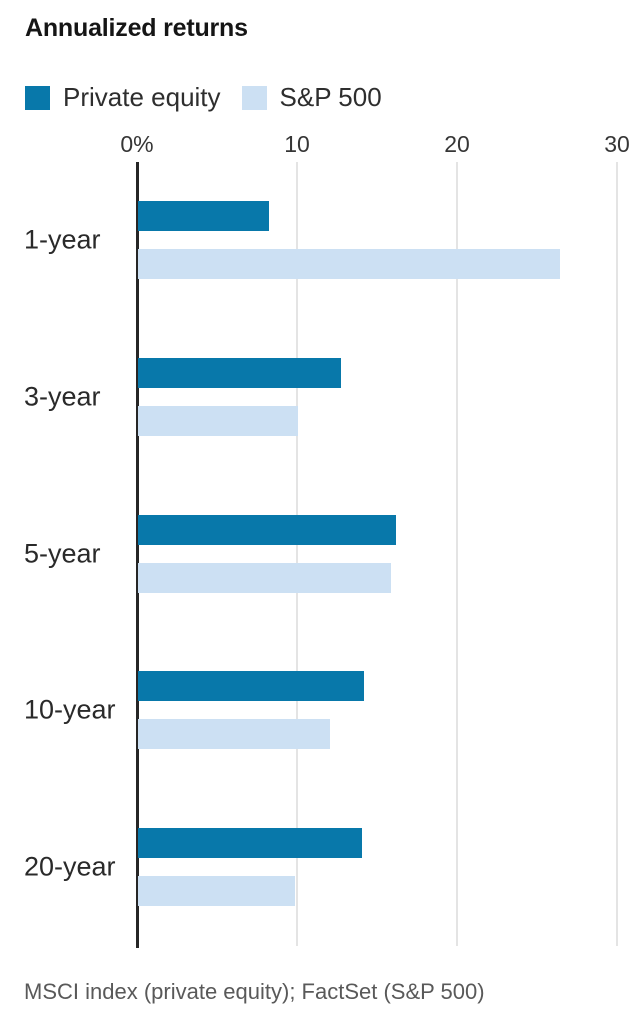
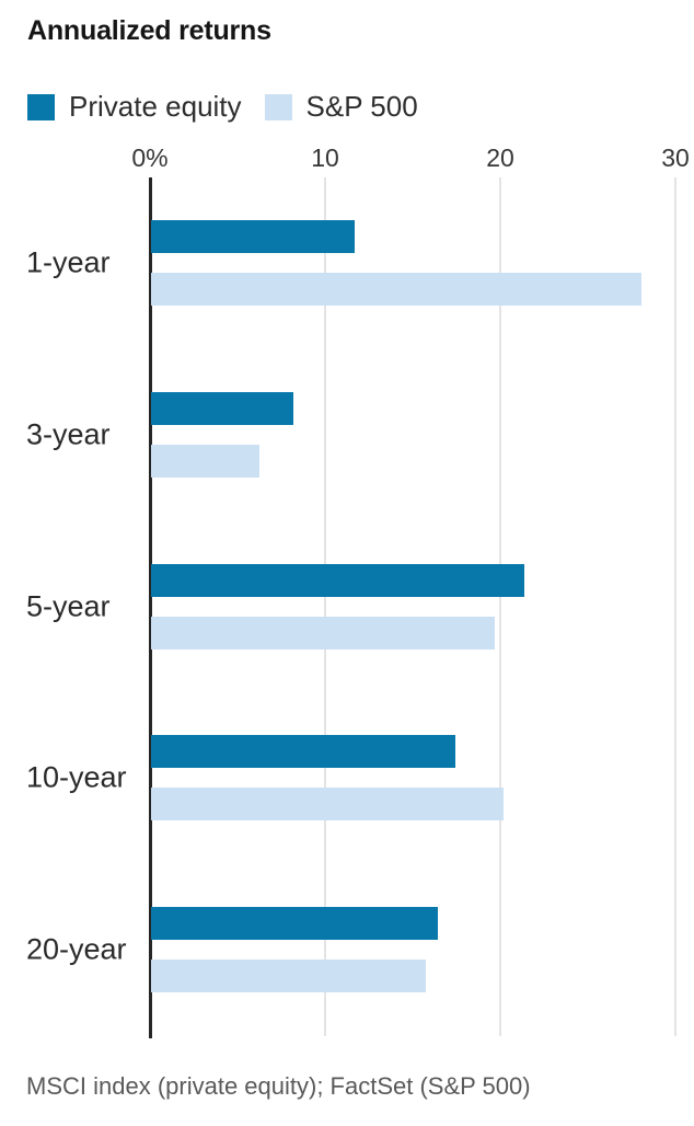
Private equity/1-year: 8.2 -> 11.6
S&P 500/1-year: 26.4 -> 28.0
Private equity/3-year: 12.7 -> 8.1
S&P 500/3-year: 10.0 -> 6.2
Private equity/5-year: 16.1 -> 21.3
S&P 500/5-year: 15.8 -> 19.6
Private equity/10-year: 14.1 -> 17.4
S&P 500/10-year: 12.0 -> 20.1
Private equity/20-year: 14.0 -> 16.4
S&P 500/20-year: 9.8 -> 15.7
